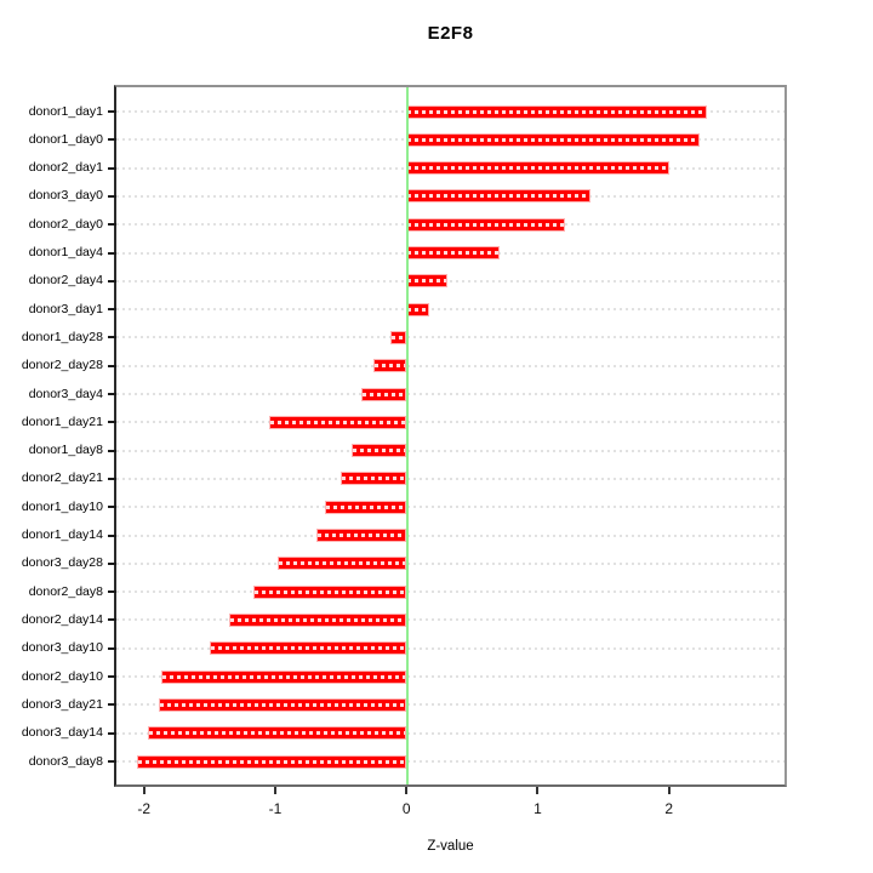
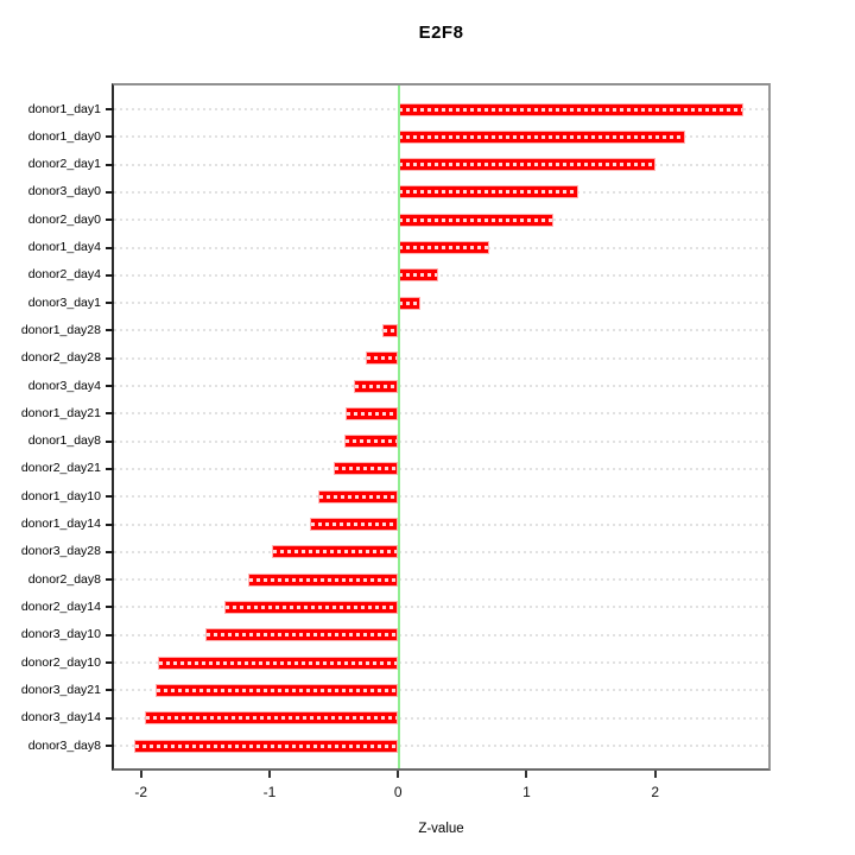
donor1_day1: 2.29 -> 2.69
donor1_day21: -1.05 -> -0.41
